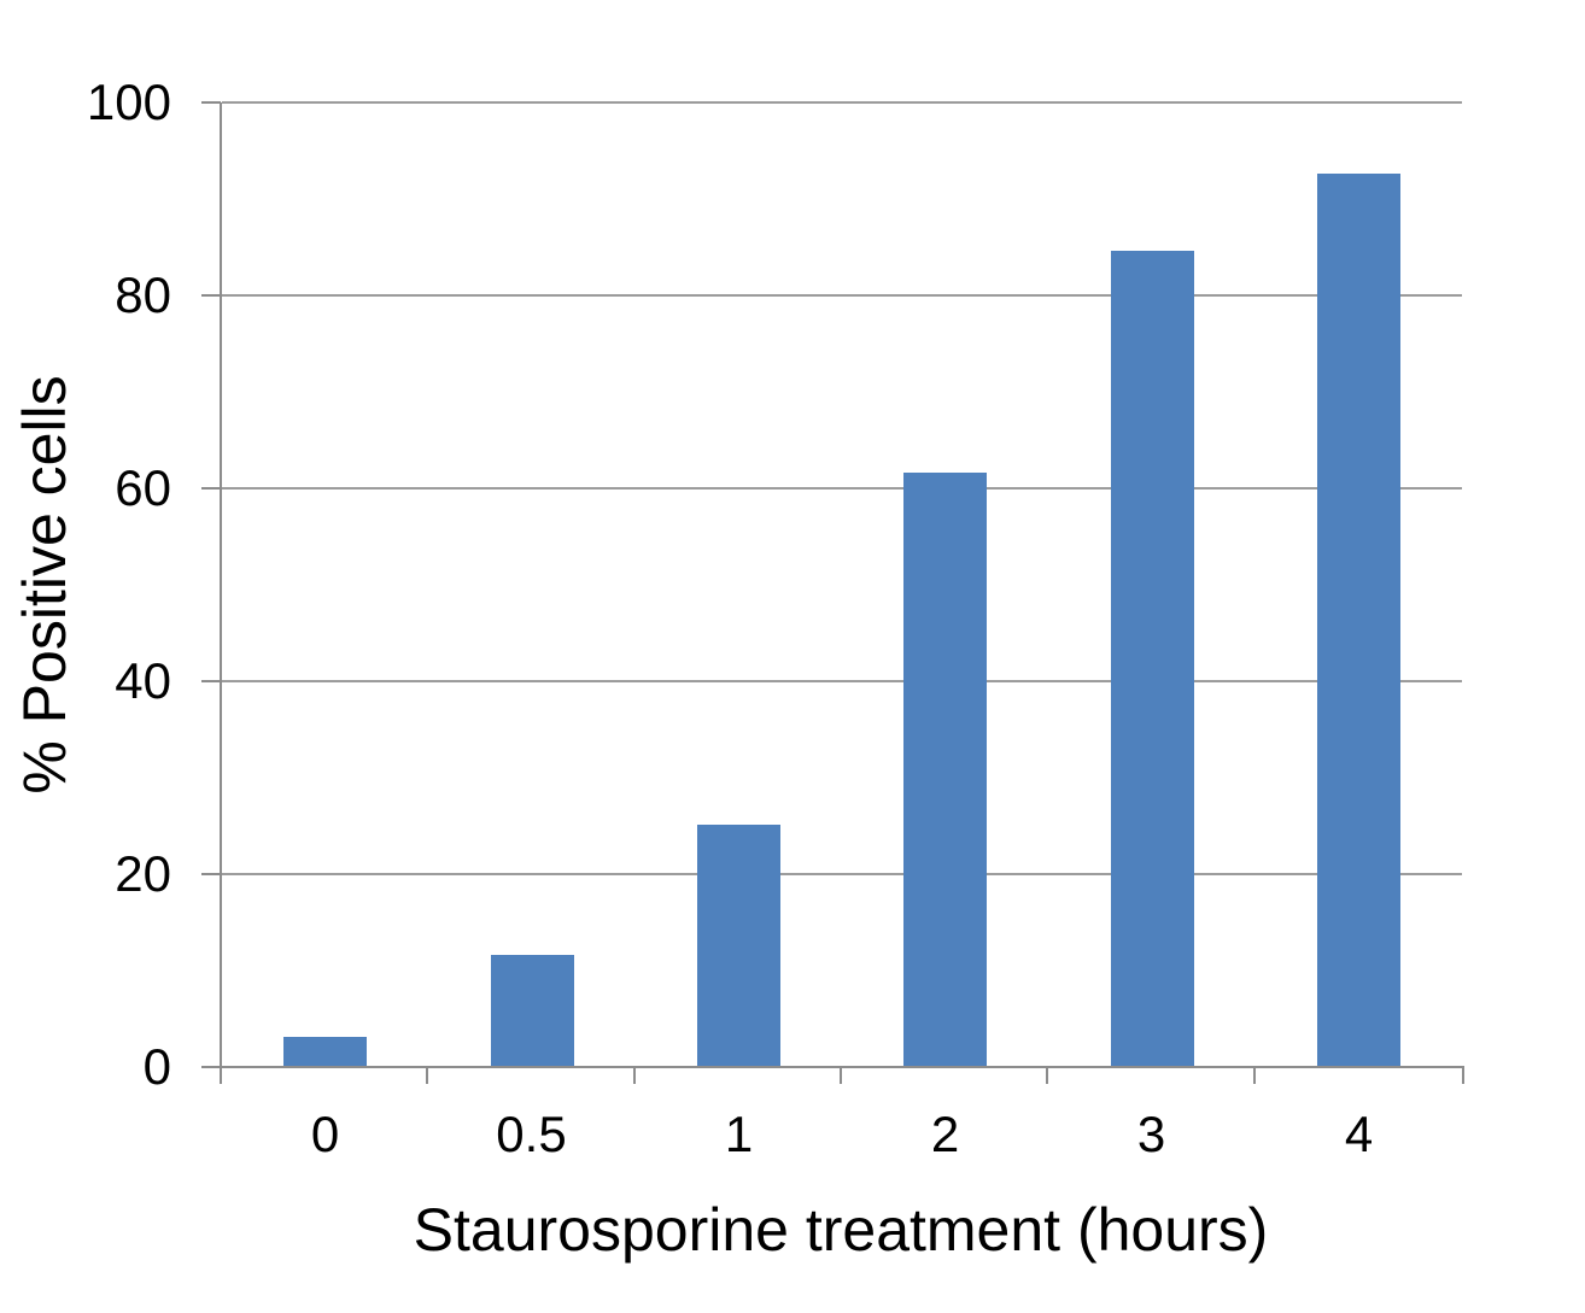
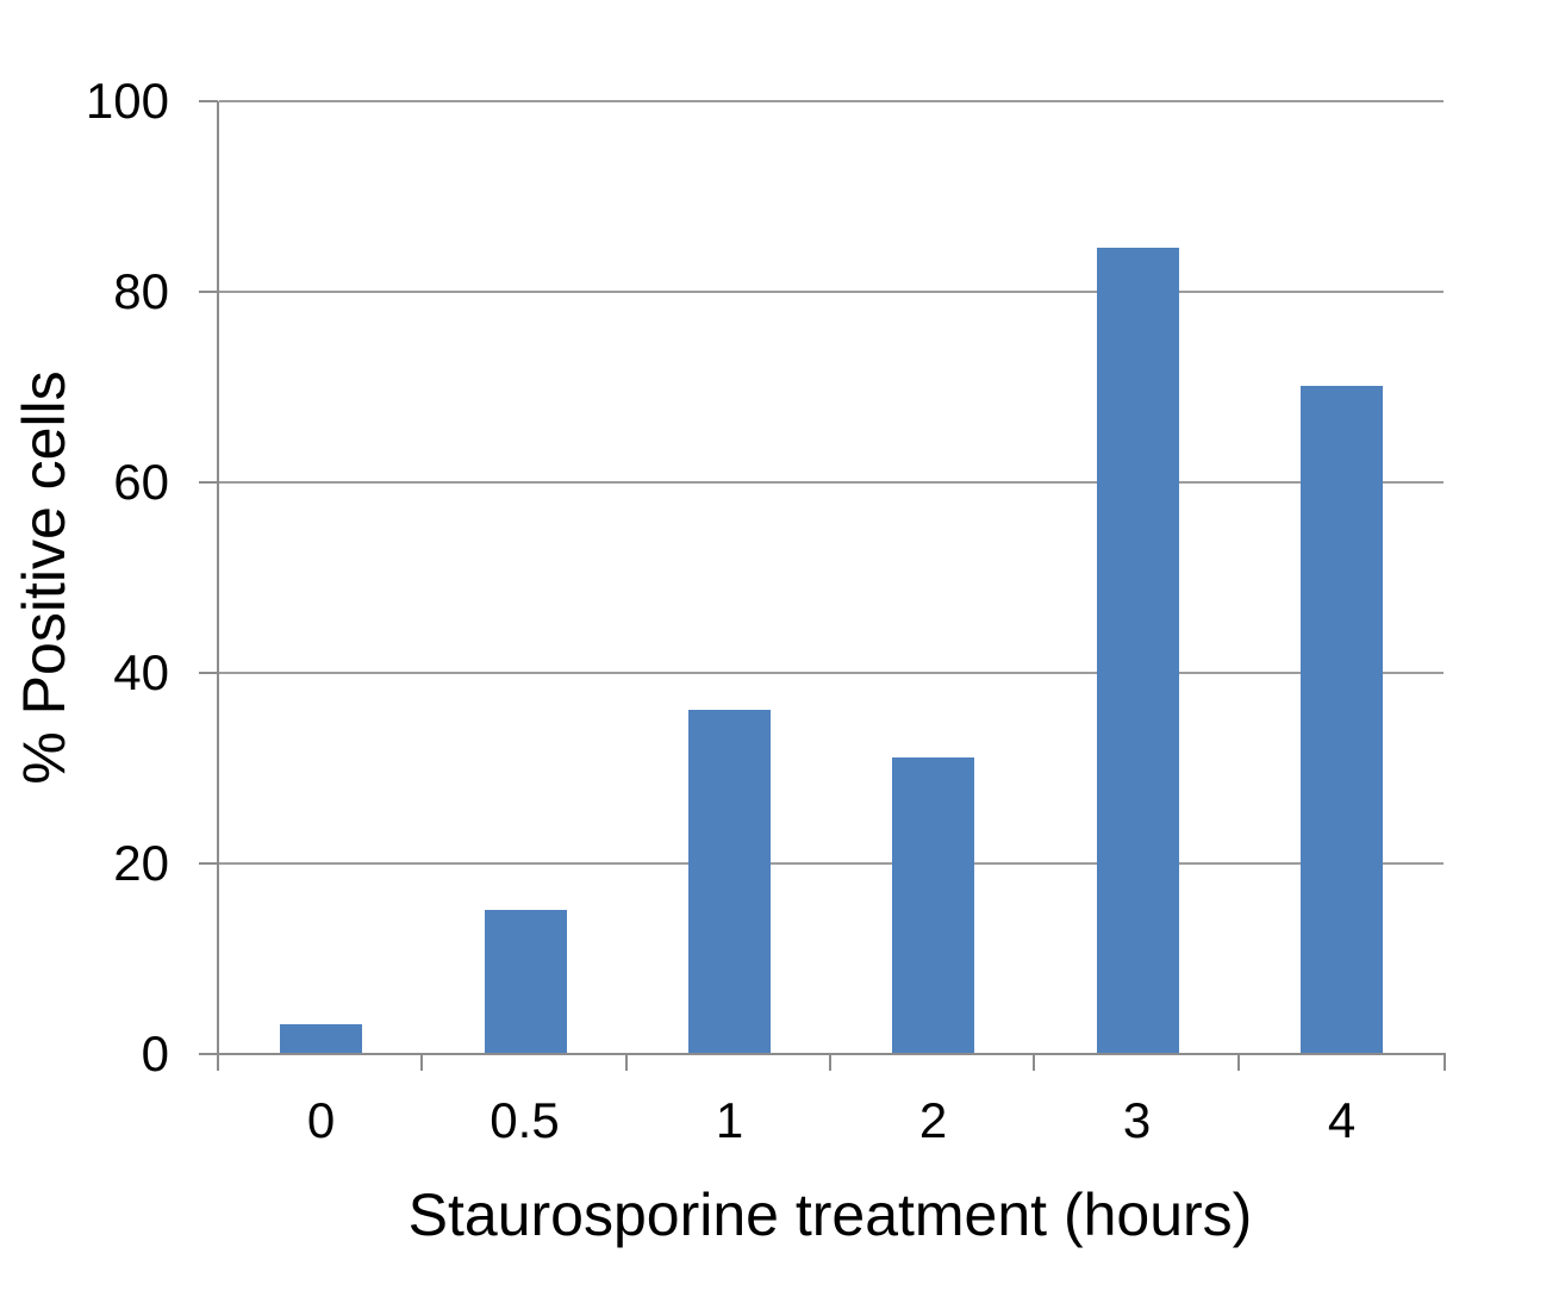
0.5: 12 -> 15
1: 25 -> 36
2: 62 -> 31
4: 92 -> 70
